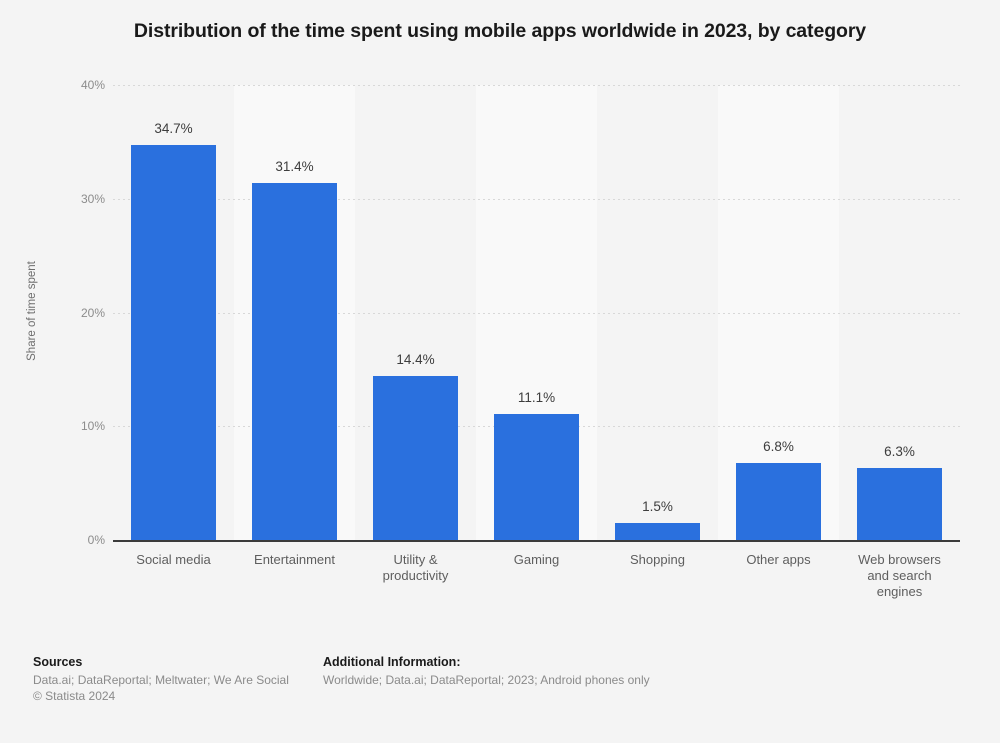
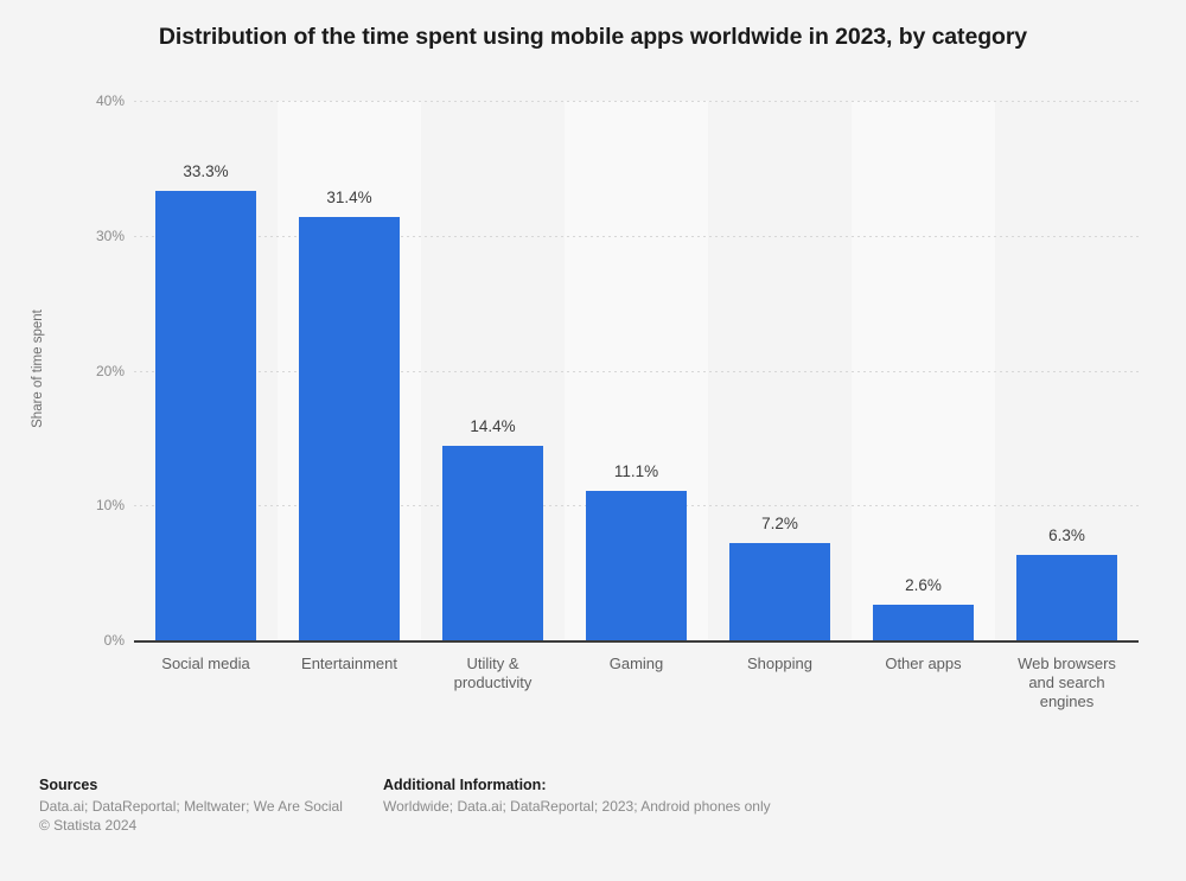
Social media: 34.7% -> 33.3%
Shopping: 1.5% -> 7.2%
Other apps: 6.8% -> 2.6%
